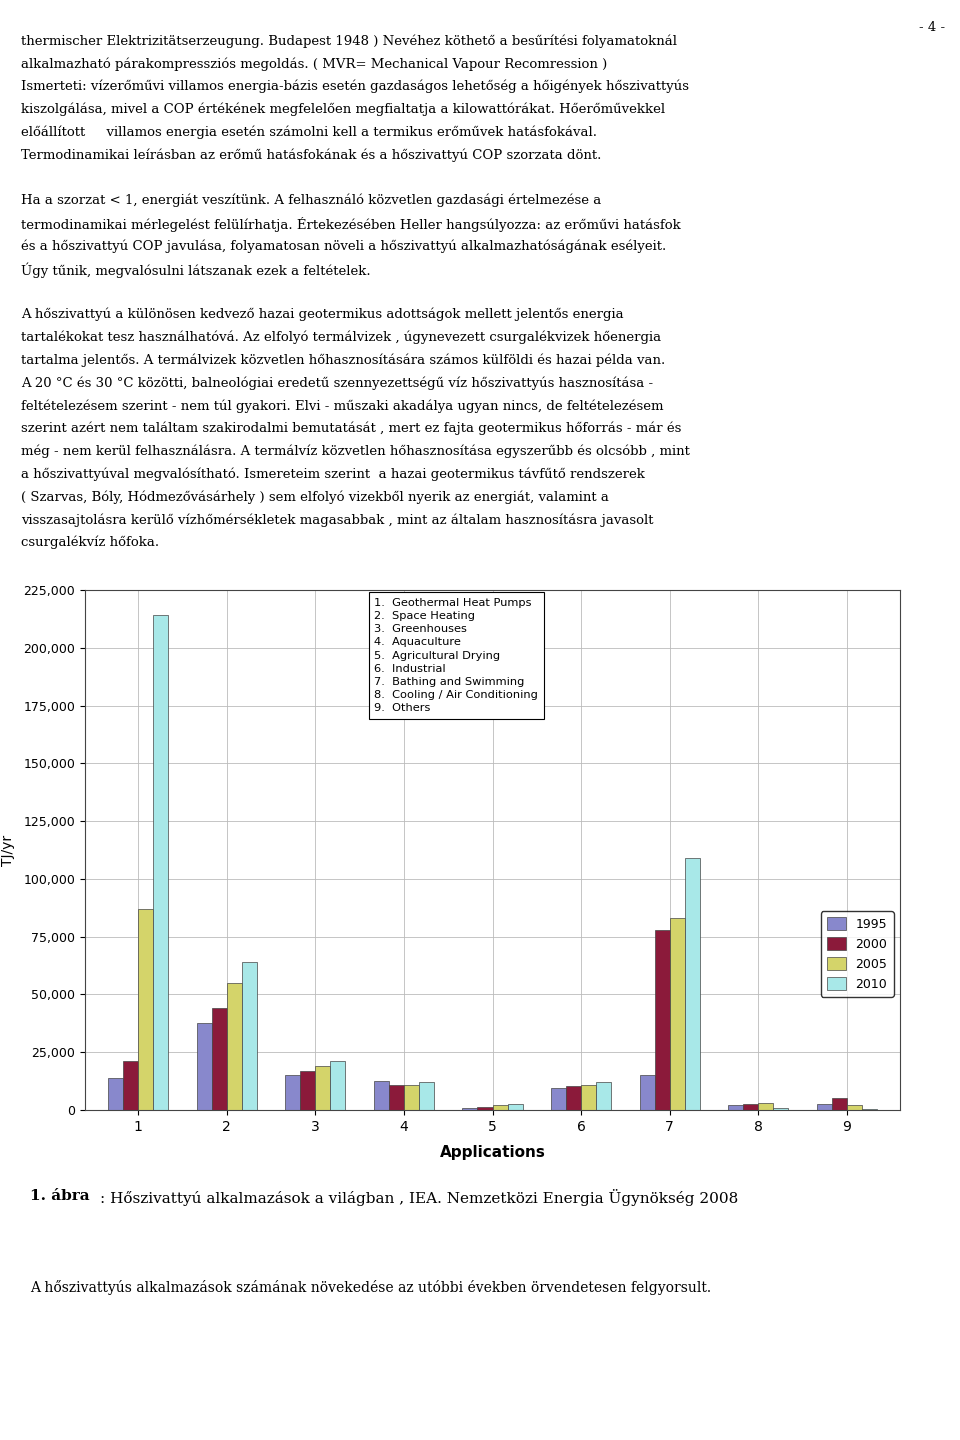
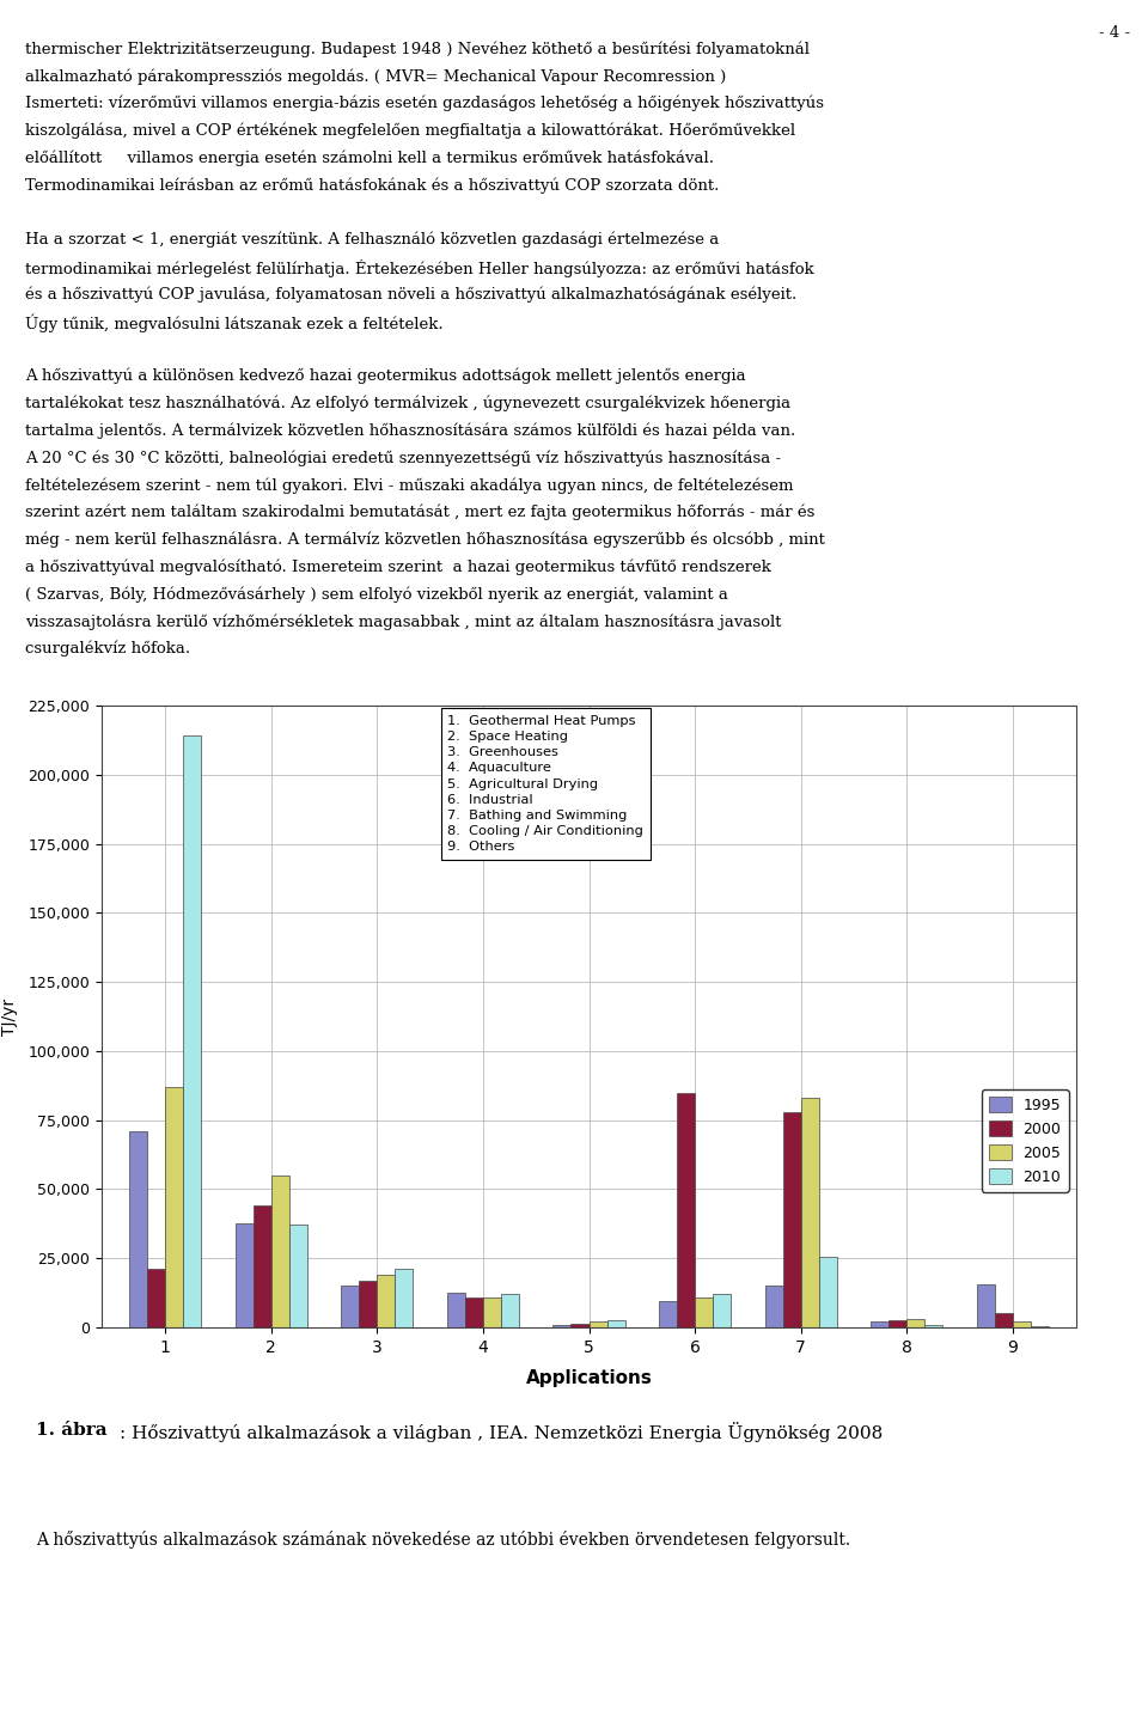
1995/1: 14,000 -> 71,000
2010/2: 64,000 -> 37,000
2000/6: 10,500 -> 85,000
2010/7: 109,000 -> 25,500
1995/9: 2,500 -> 15,500
